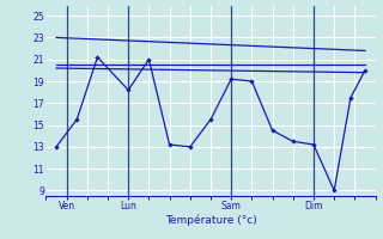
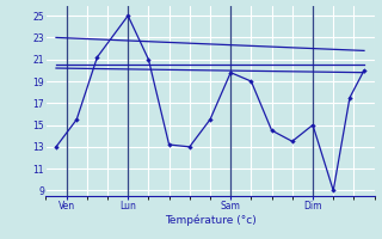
Lun: 18.2 -> 25.0
Sam: 19.2 -> 19.8
Dim: 13.2 -> 15.0
